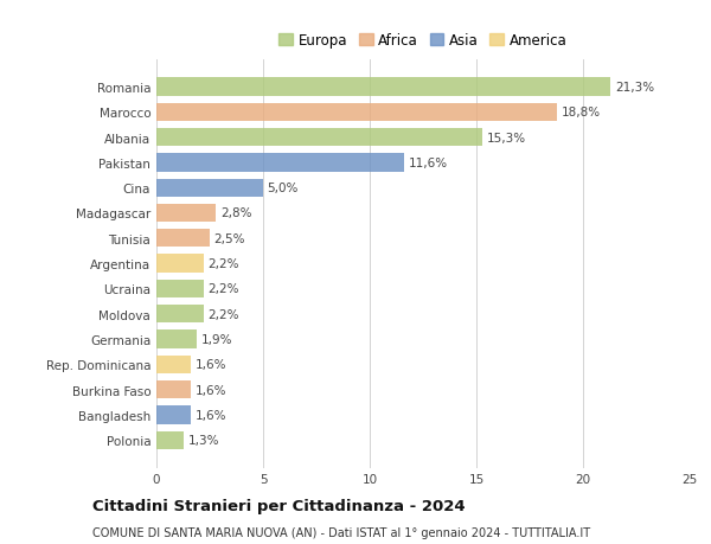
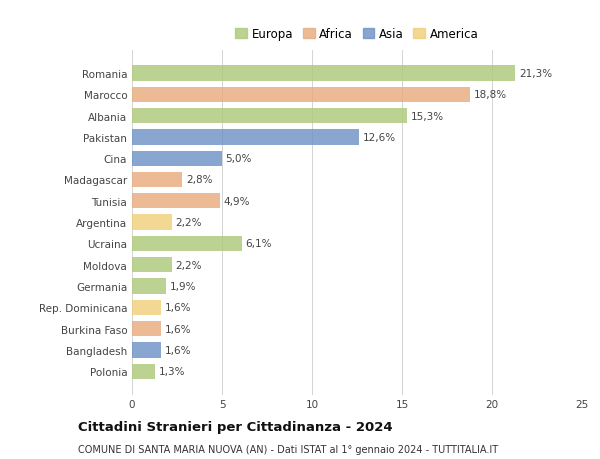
Pakistan: 11,6% -> 12,6%
Tunisia: 2,5% -> 4,9%
Ucraina: 2,2% -> 6,1%
